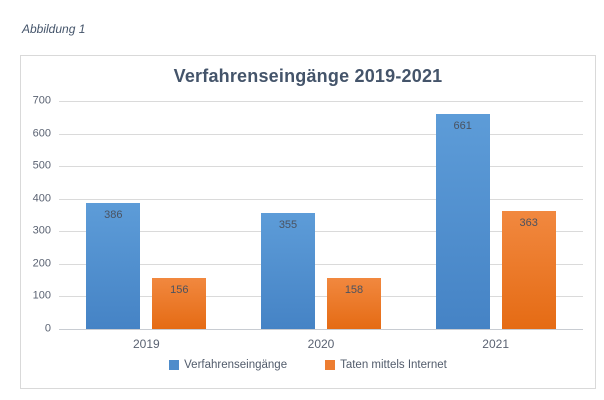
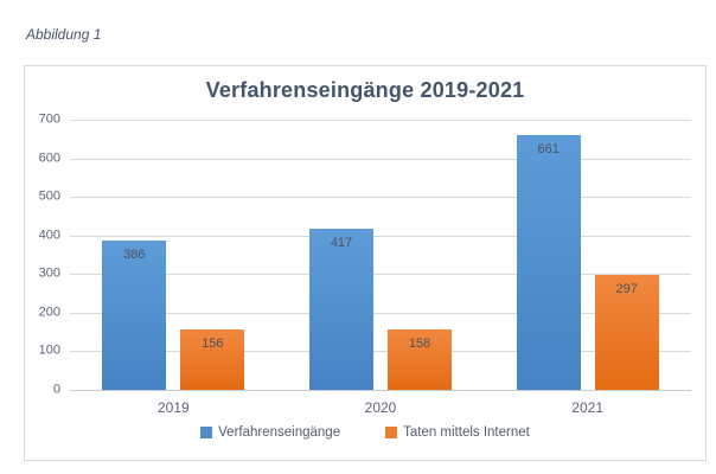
Verfahrenseingänge/2020: 355 -> 417
Taten mittels Internet/2021: 363 -> 297
